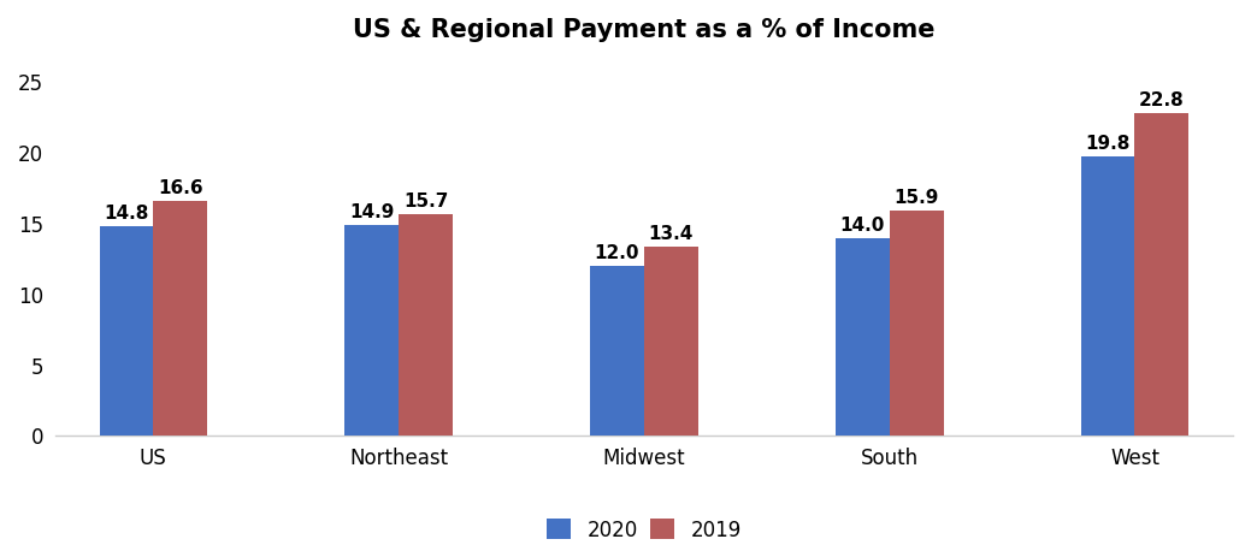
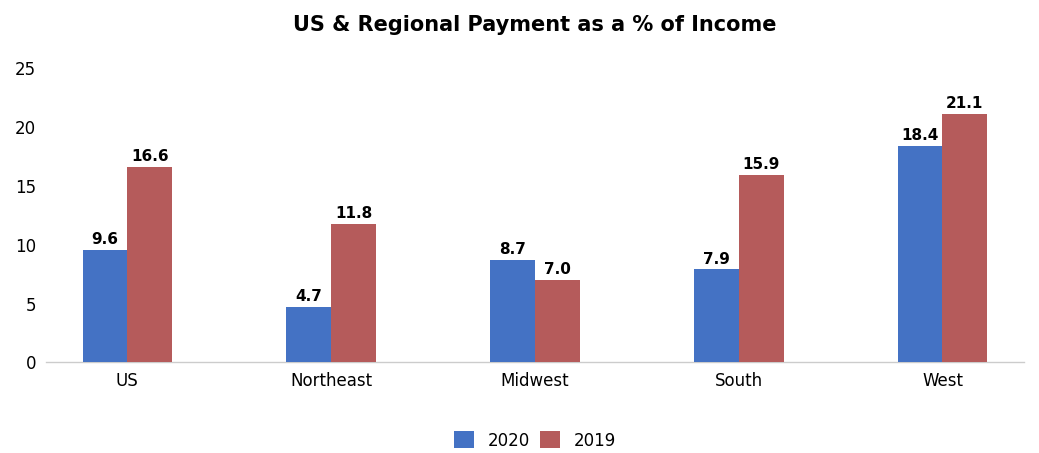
2020/US: 14.8 -> 9.6
2020/Northeast: 14.9 -> 4.7
2019/Northeast: 15.7 -> 11.8
2020/Midwest: 12.0 -> 8.7
2019/Midwest: 13.4 -> 7.0
2020/South: 14.0 -> 7.9
2020/West: 19.8 -> 18.4
2019/West: 22.8 -> 21.1
